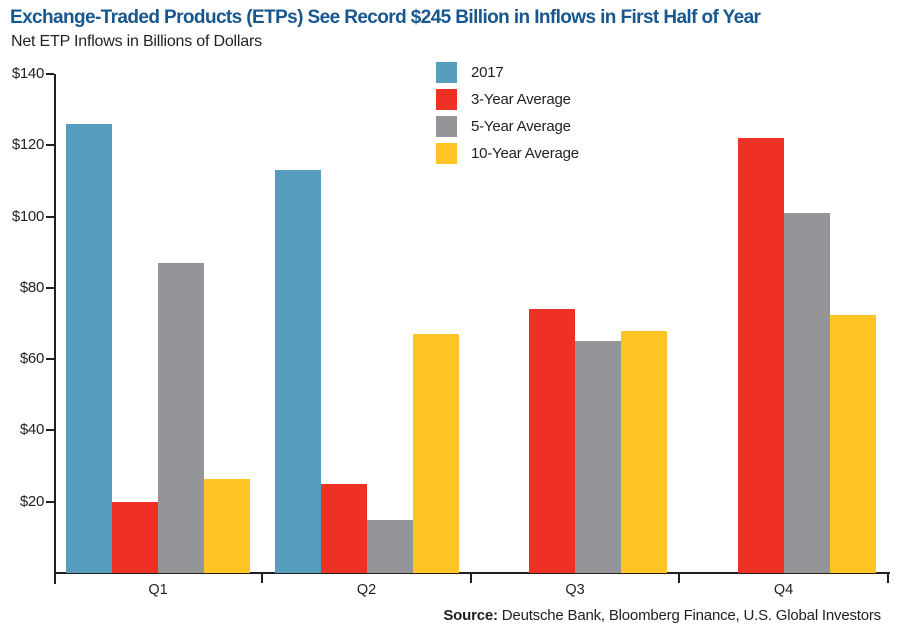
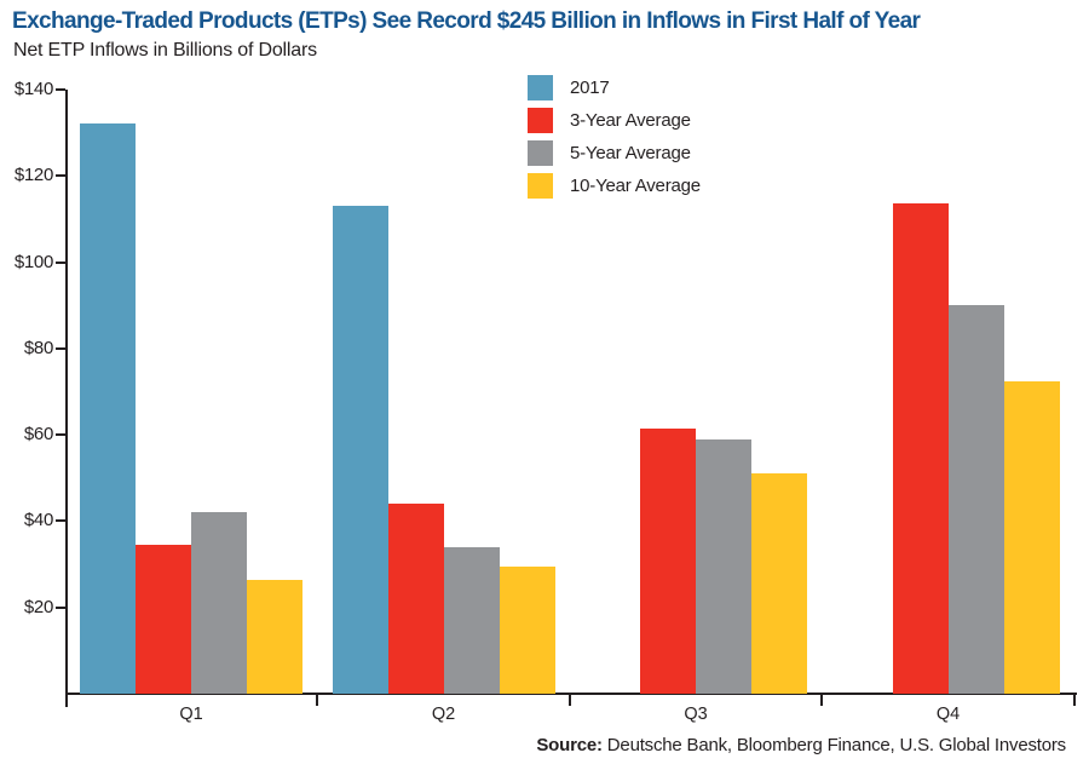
2017/Q1: $126 -> $132
3-Year Average/Q1: $20 -> $34
5-Year Average/Q1: $87 -> $42
3-Year Average/Q2: $25 -> $44
5-Year Average/Q2: $15 -> $34
10-Year Average/Q2: $67 -> $30
3-Year Average/Q3: $74 -> $62
5-Year Average/Q3: $65 -> $59
10-Year Average/Q3: $68 -> $51
3-Year Average/Q4: $122 -> $114
5-Year Average/Q4: $101 -> $90
